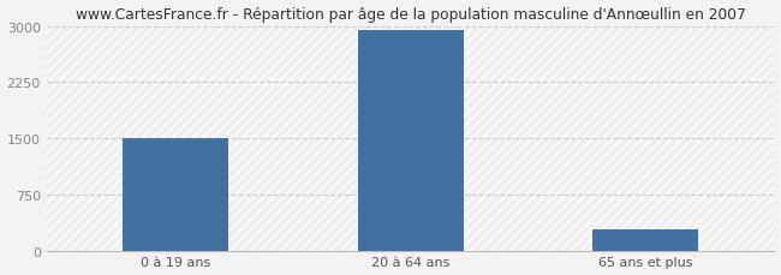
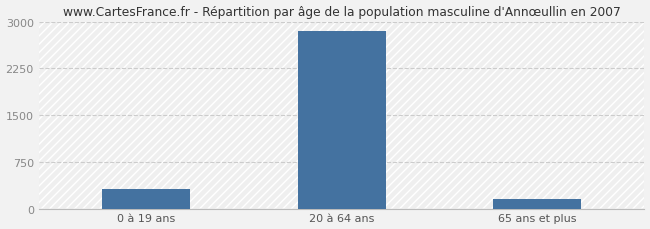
0 à 19 ans: 1500 -> 320
20 à 64 ans: 2950 -> 2840
65 ans et plus: 280 -> 160
